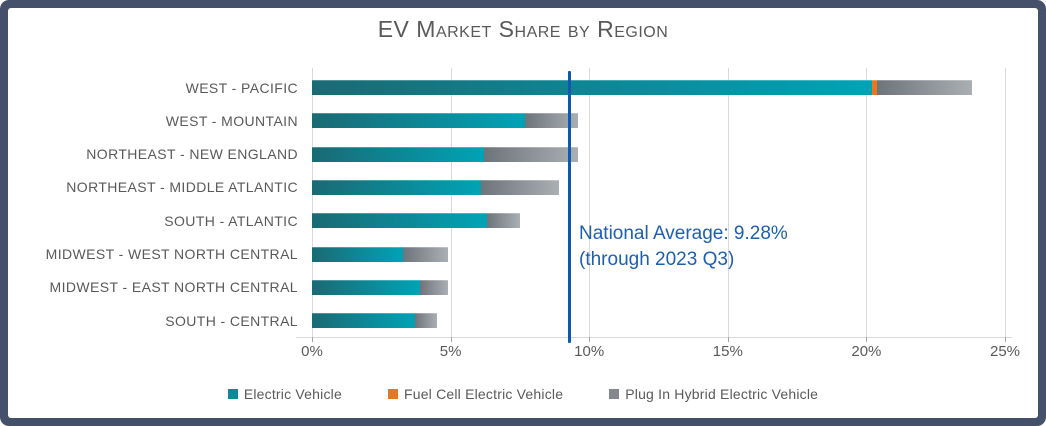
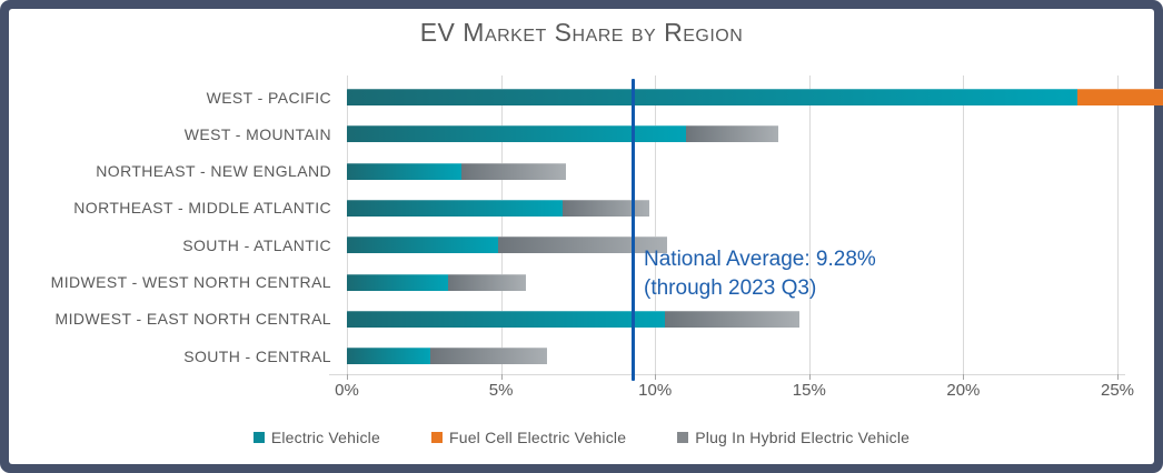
Electric Vehicle/WEST - PACIFIC: 20.2% -> 23.7%
Fuel Cell Electric Vehicle/WEST - PACIFIC: 0.2% -> 6.3%
Electric Vehicle/WEST - MOUNTAIN: 7.7% -> 11.0%
Plug In Hybrid Electric Vehicle/WEST - MOUNTAIN: 1.9% -> 3.0%
Electric Vehicle/NORTHEAST - NEW ENGLAND: 6.2% -> 3.7%
Electric Vehicle/NORTHEAST - MIDDLE ATLANTIC: 6.1% -> 7.0%
Electric Vehicle/SOUTH - ATLANTIC: 6.3% -> 4.9%
Plug In Hybrid Electric Vehicle/SOUTH - ATLANTIC: 1.2% -> 5.5%
Plug In Hybrid Electric Vehicle/MIDWEST - WEST NORTH CENTRAL: 1.6% -> 2.5%
Electric Vehicle/MIDWEST - EAST NORTH CENTRAL: 3.9% -> 10.3%
Plug In Hybrid Electric Vehicle/MIDWEST - EAST NORTH CENTRAL: 1.0% -> 4.4%
Electric Vehicle/SOUTH - CENTRAL: 3.7% -> 2.7%
Plug In Hybrid Electric Vehicle/SOUTH - CENTRAL: 0.8% -> 3.8%
